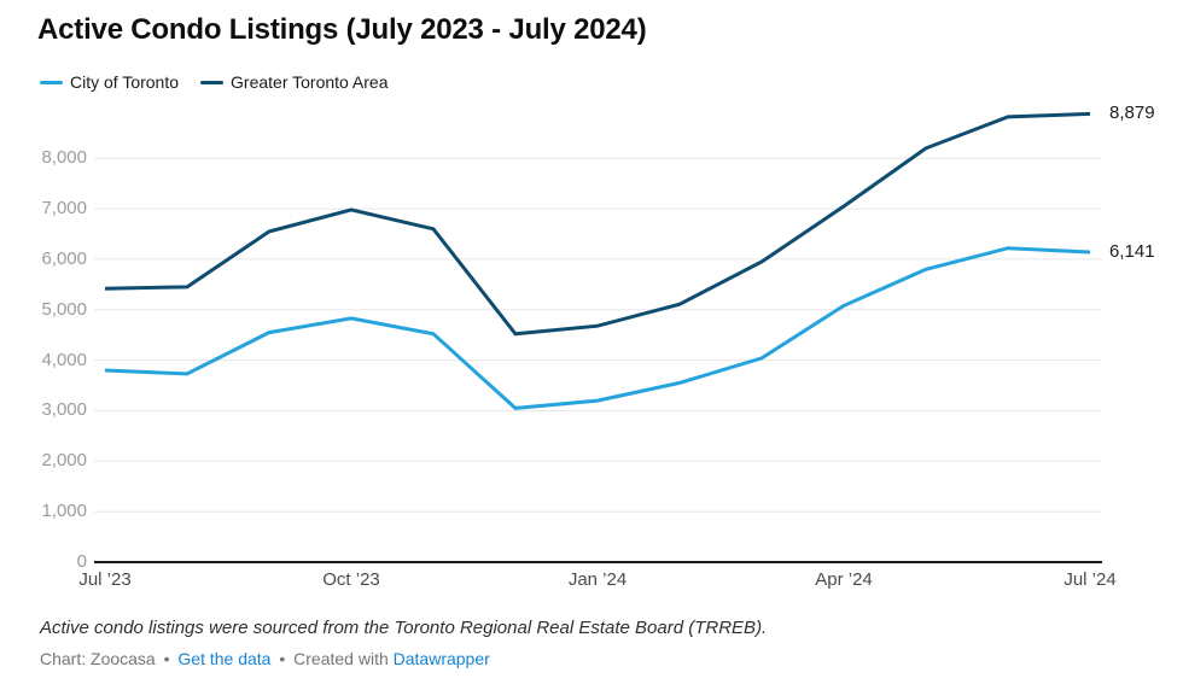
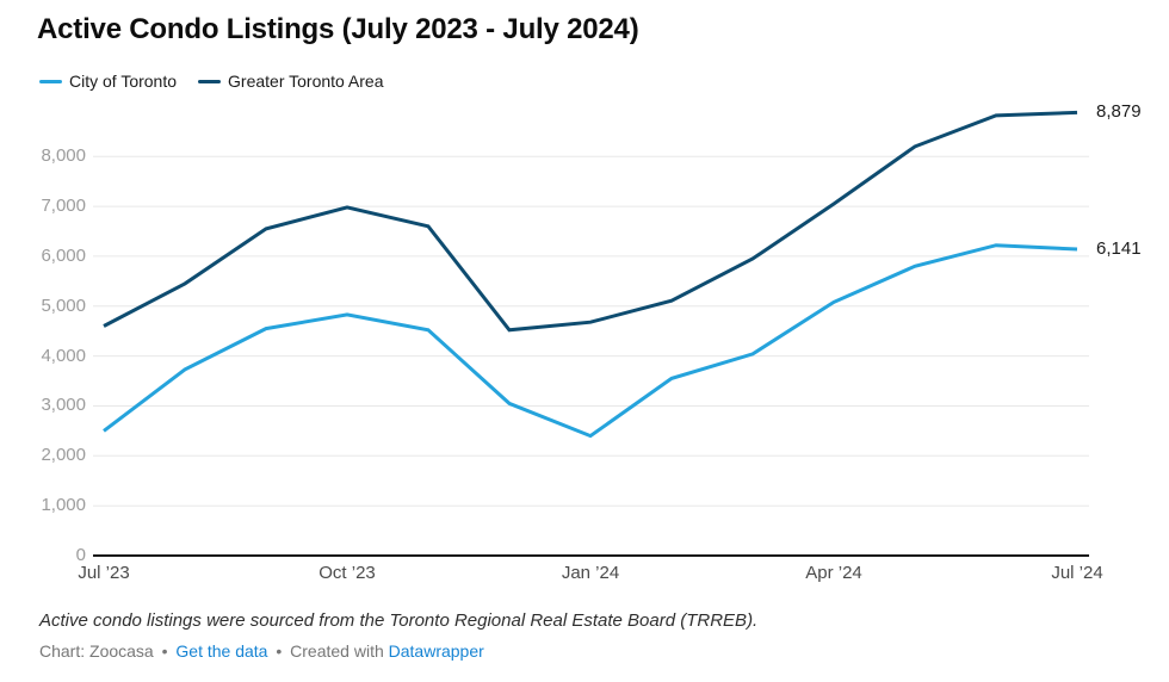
City of Toronto/Jul ’23: 3800 -> 2500
Greater Toronto Area/Jul ’23: 5400 -> 4600
City of Toronto/Jan ’24: 3200 -> 2400
